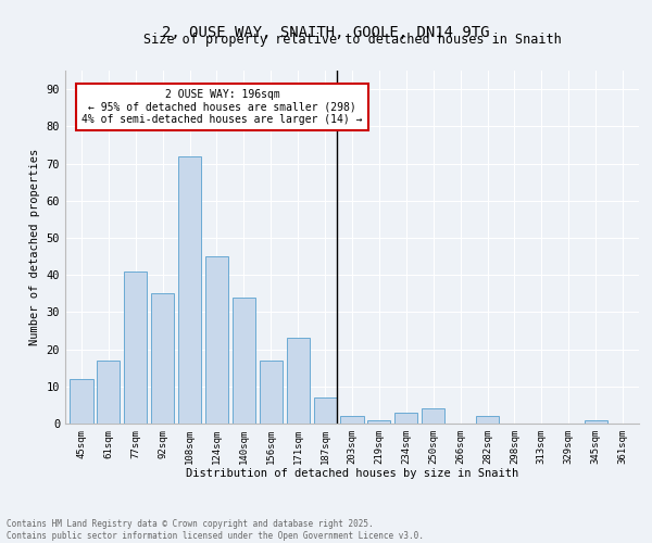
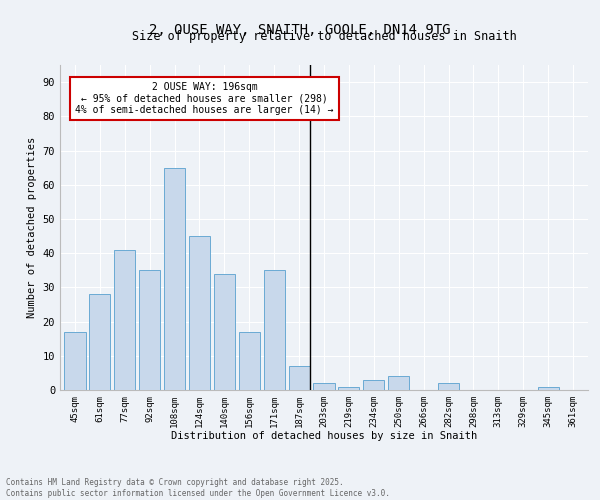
45sqm: 12 -> 17
61sqm: 17 -> 28
108sqm: 72 -> 65
171sqm: 23 -> 35
